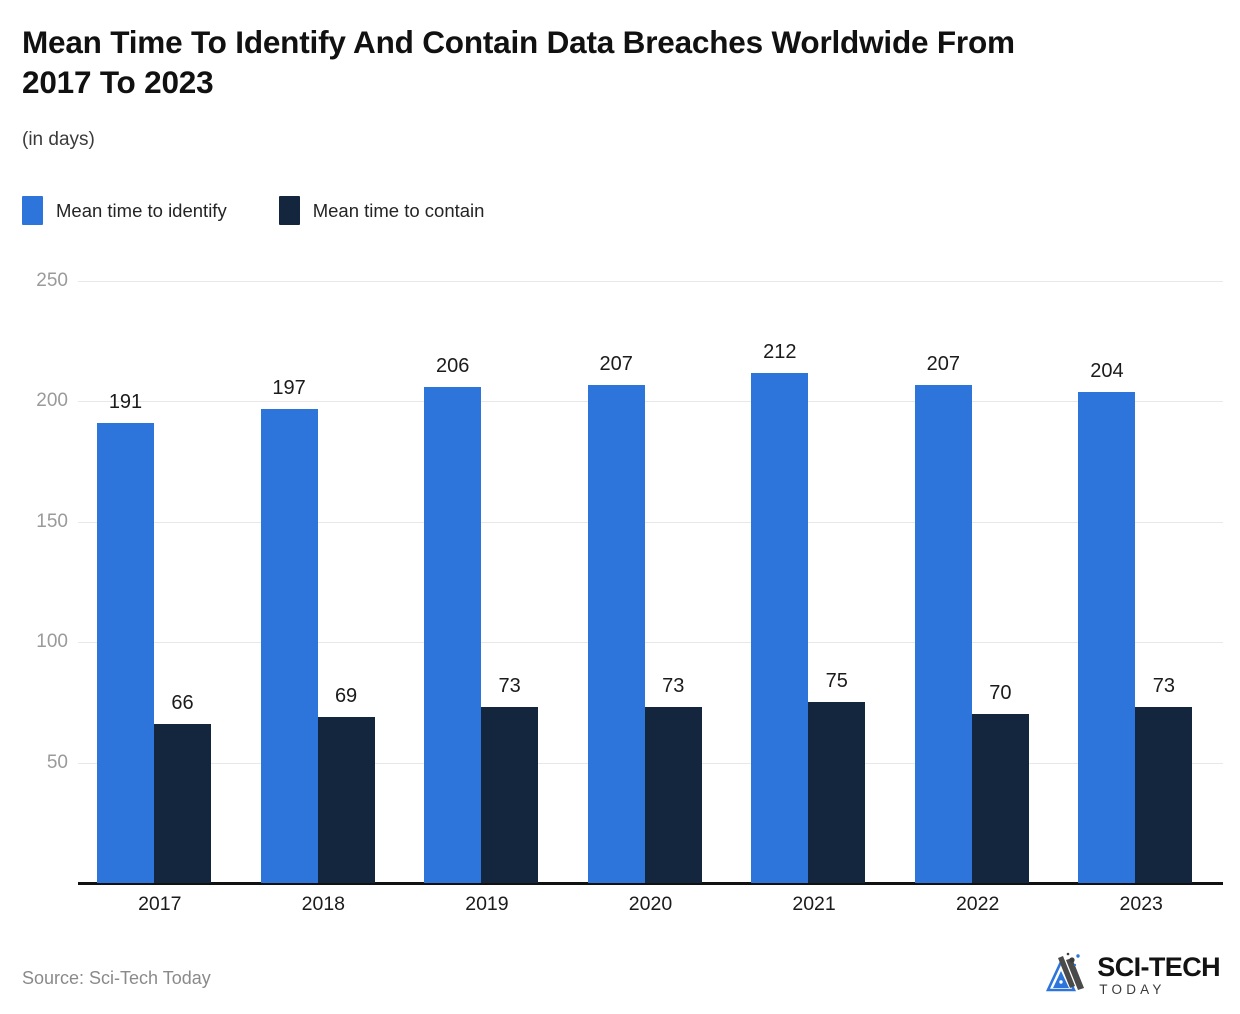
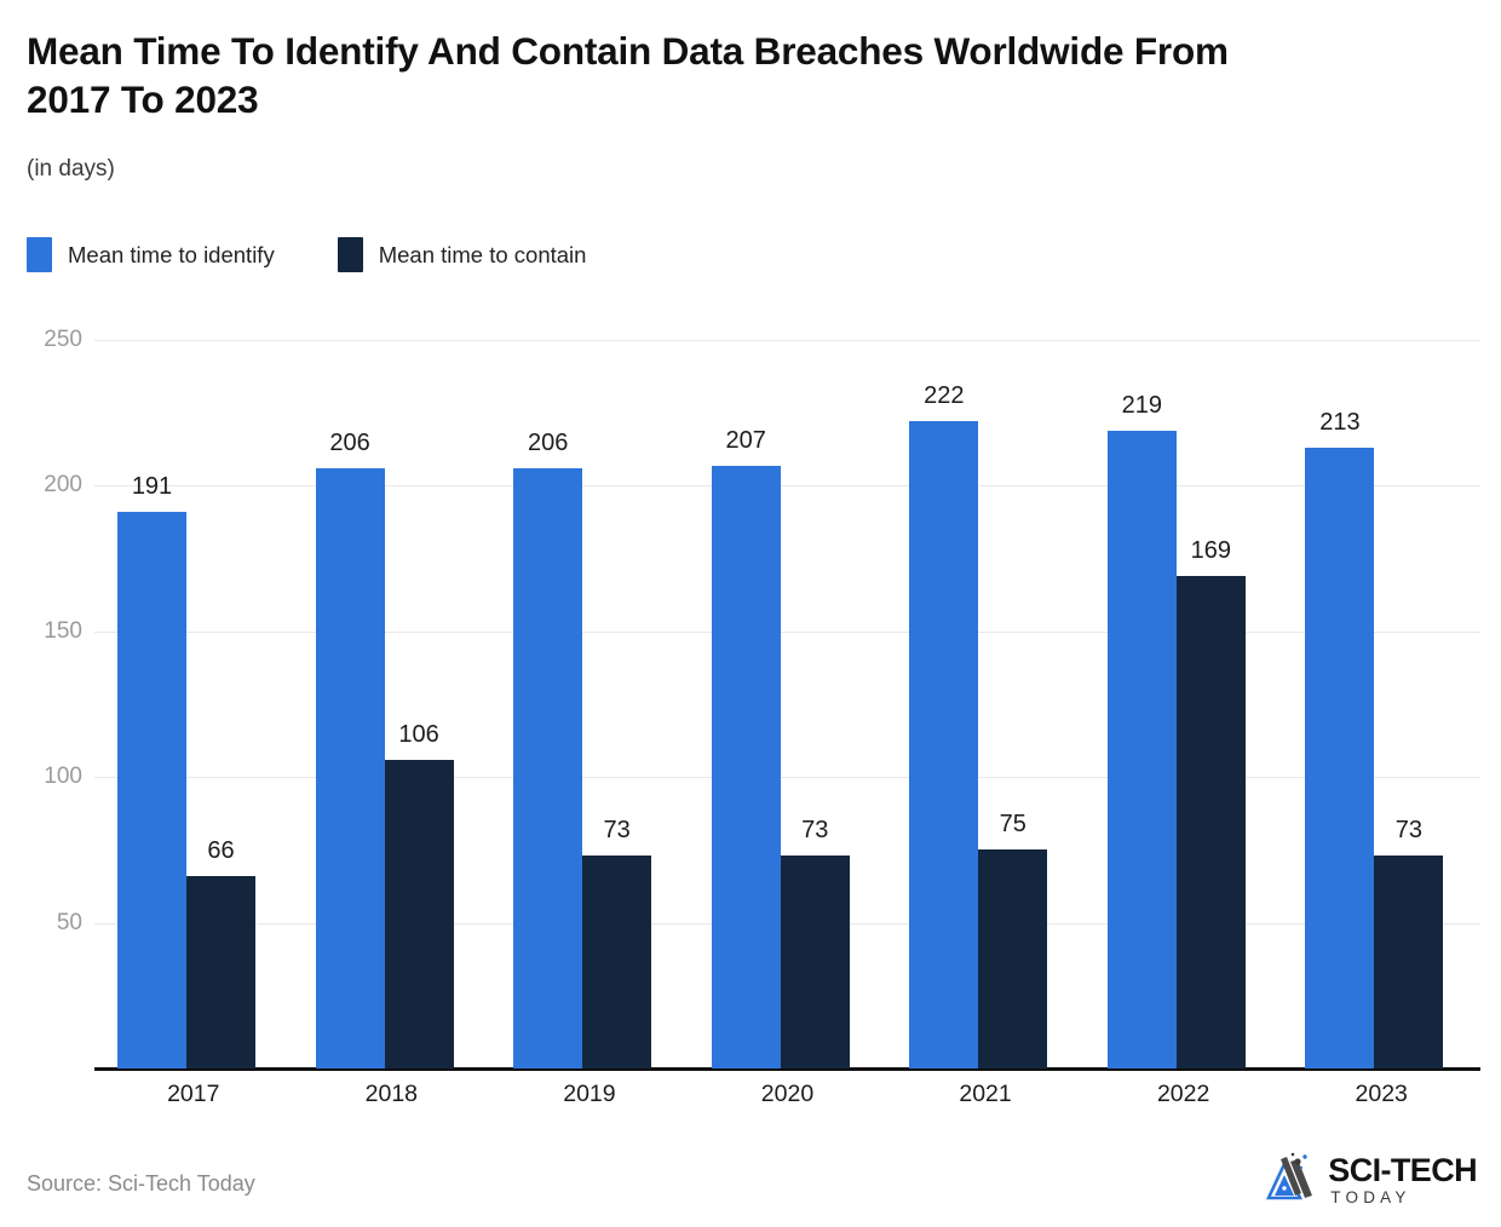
Mean time to identify/2018: 197 -> 206
Mean time to contain/2018: 69 -> 106
Mean time to identify/2021: 212 -> 222
Mean time to identify/2022: 207 -> 219
Mean time to contain/2022: 70 -> 169
Mean time to identify/2023: 204 -> 213
